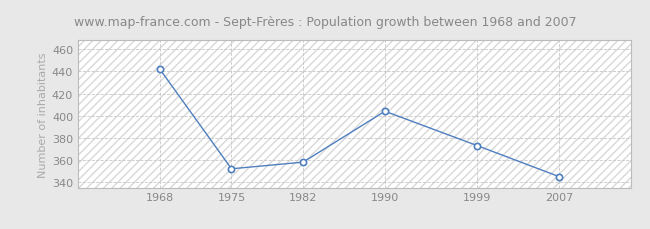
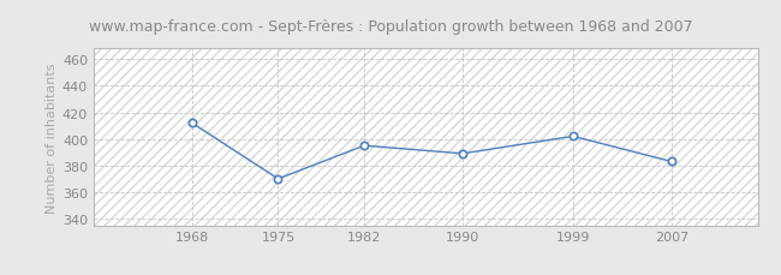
1968: 442 -> 412
1975: 352 -> 370
1982: 358 -> 395
1990: 404 -> 389
1999: 373 -> 402
2007: 345 -> 383
